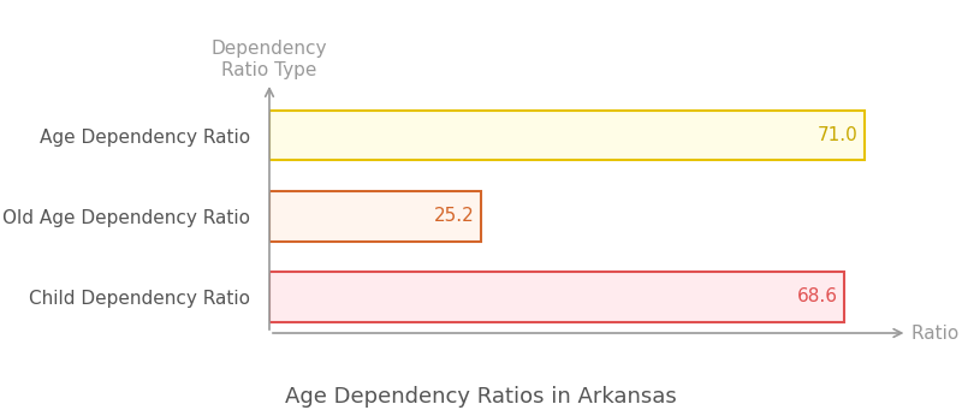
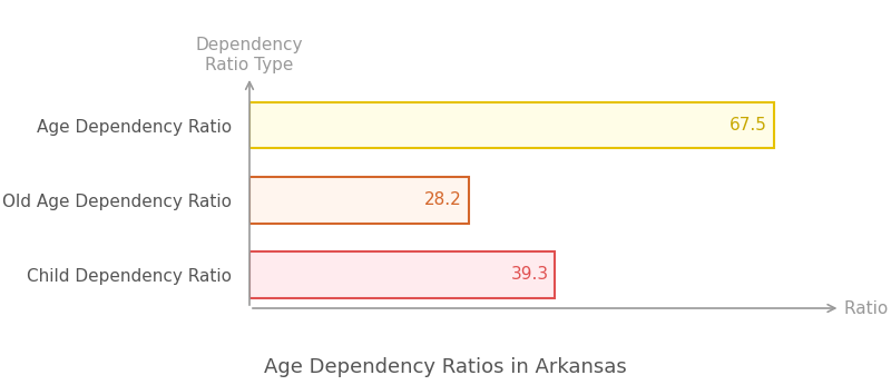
Age Dependency Ratio: 71.0 -> 67.5
Old Age Dependency Ratio: 25.2 -> 28.2
Child Dependency Ratio: 68.6 -> 39.3
